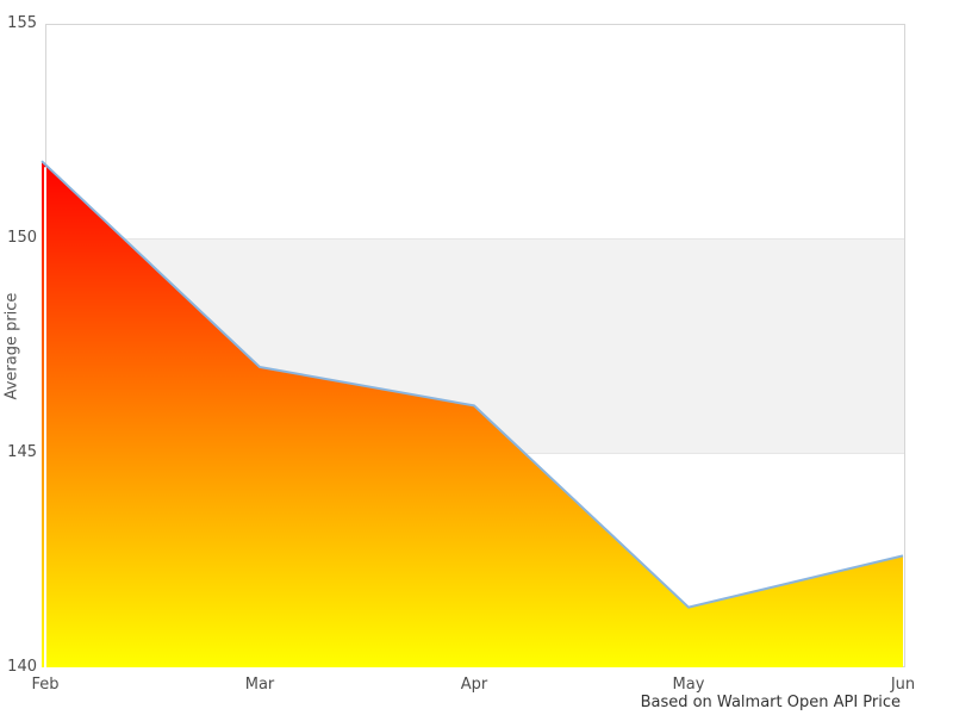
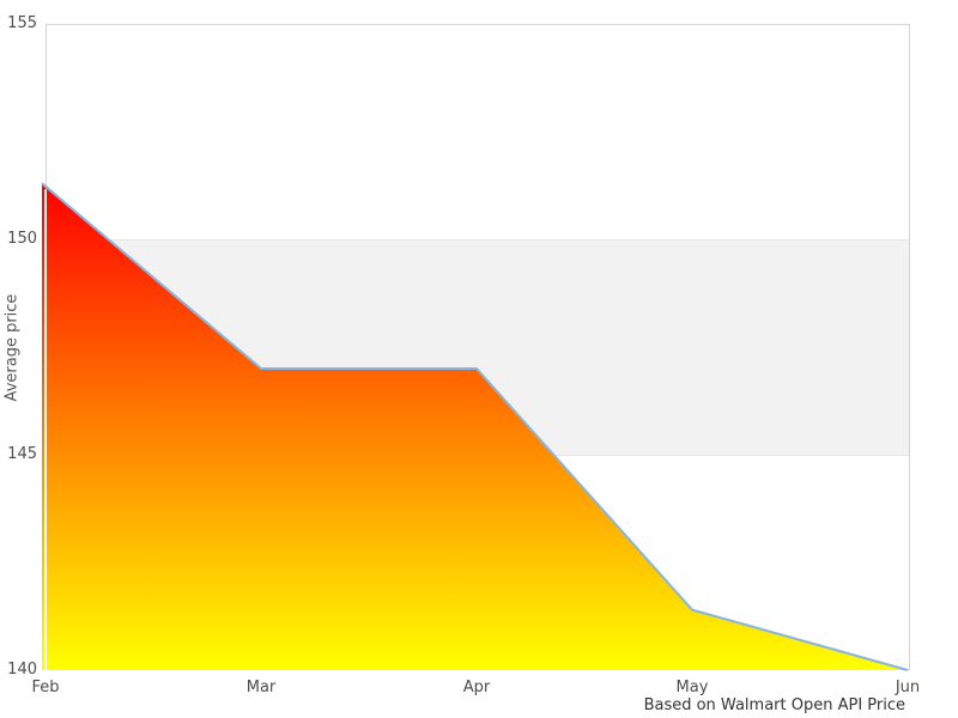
Feb: 151.8 -> 151.3
Apr: 146.1 -> 147.0
Jun: 142.6 -> 140.0
